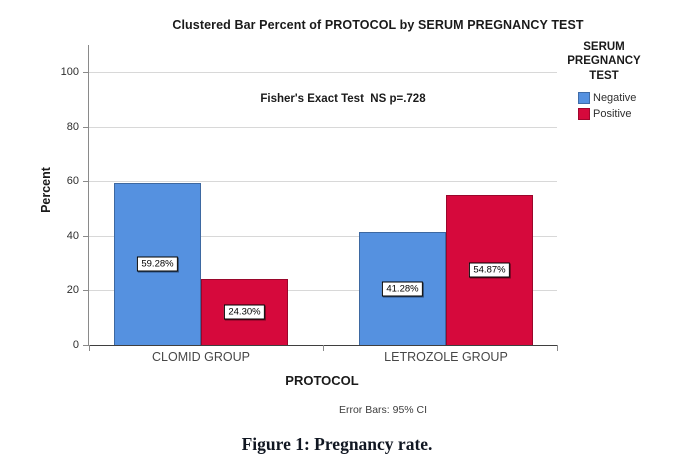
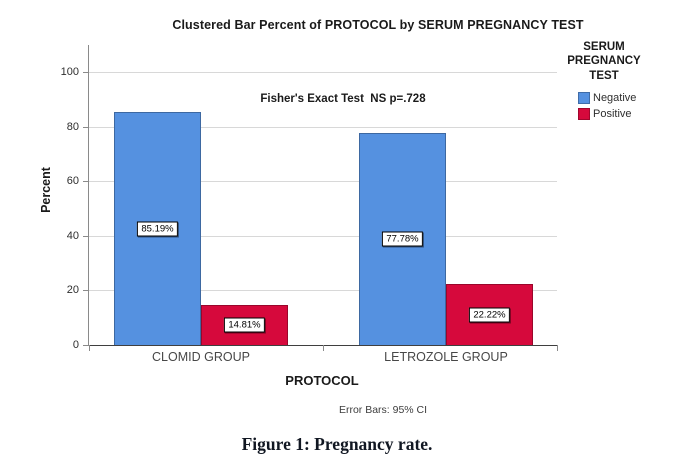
Negative/CLOMID GROUP: 59.28% -> 85.19%
Positive/CLOMID GROUP: 24.30% -> 14.81%
Negative/LETROZOLE GROUP: 41.28% -> 77.78%
Positive/LETROZOLE GROUP: 54.87% -> 22.22%
